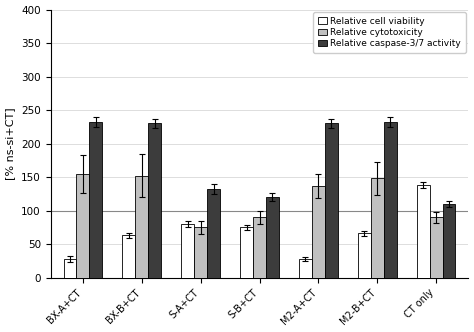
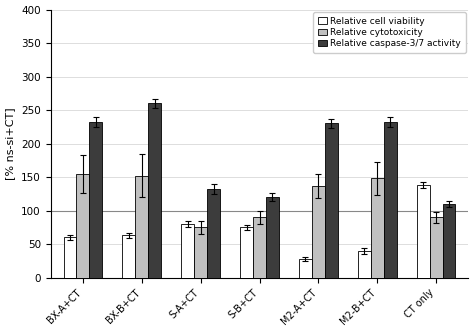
Relative cell viability/BX-A+CT: 28 -> 60
Relative caspase-3/7 activity/BX-B+CT: 230 -> 260
Relative cell viability/M2-B+CT: 66 -> 40
